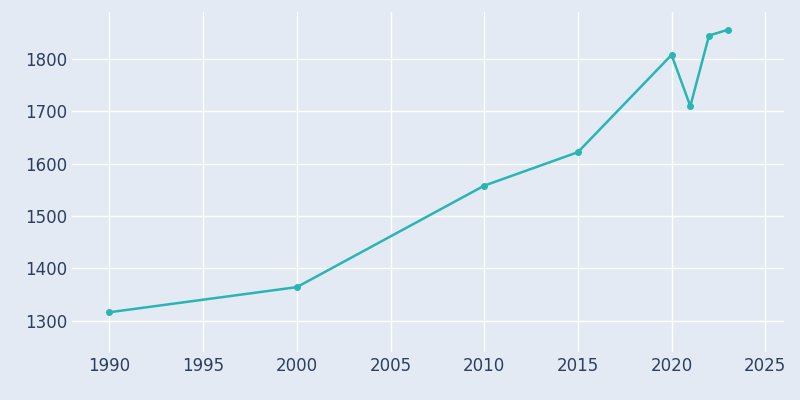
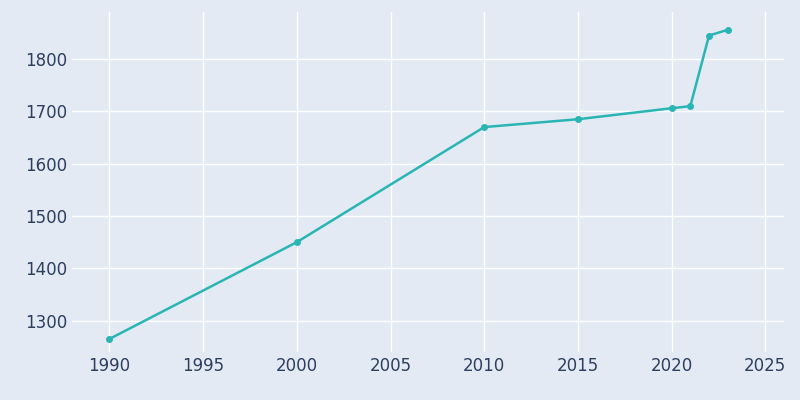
1990: 1316 -> 1265
2000: 1364 -> 1450
2010: 1558 -> 1670
2015: 1622 -> 1685
2020: 1808 -> 1706
